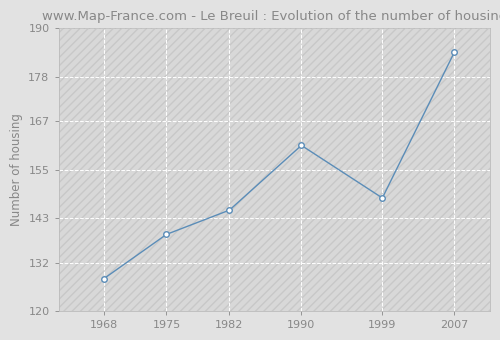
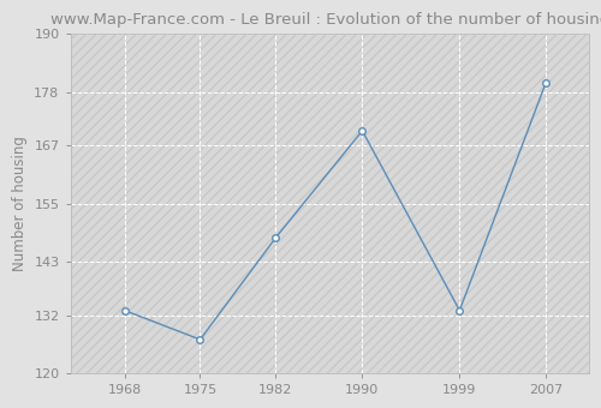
1968: 128 -> 133
1975: 139 -> 127
1982: 145 -> 148
1990: 161 -> 170
1999: 148 -> 133
2007: 184 -> 180
